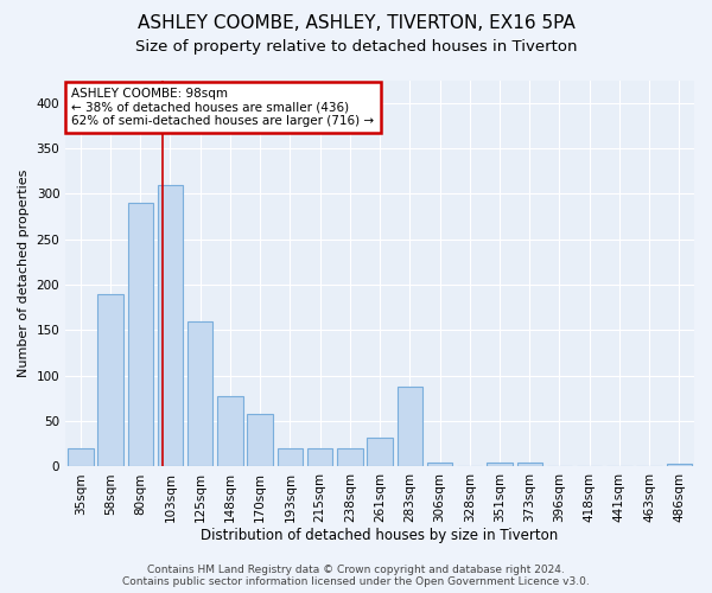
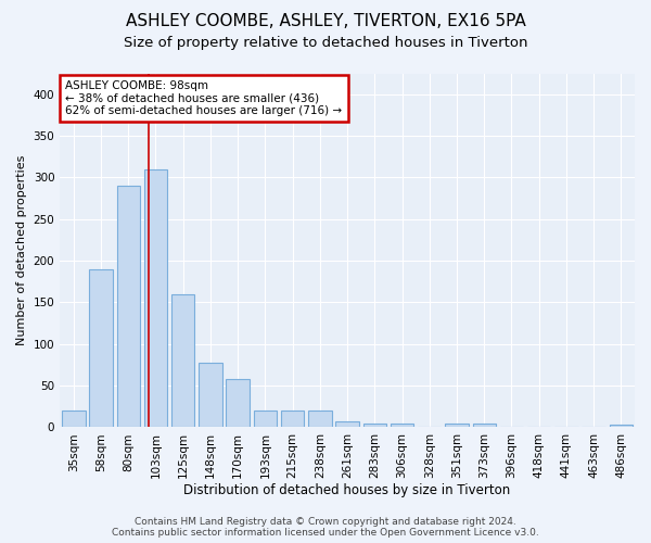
261sqm: 32 -> 7
283sqm: 88 -> 5
